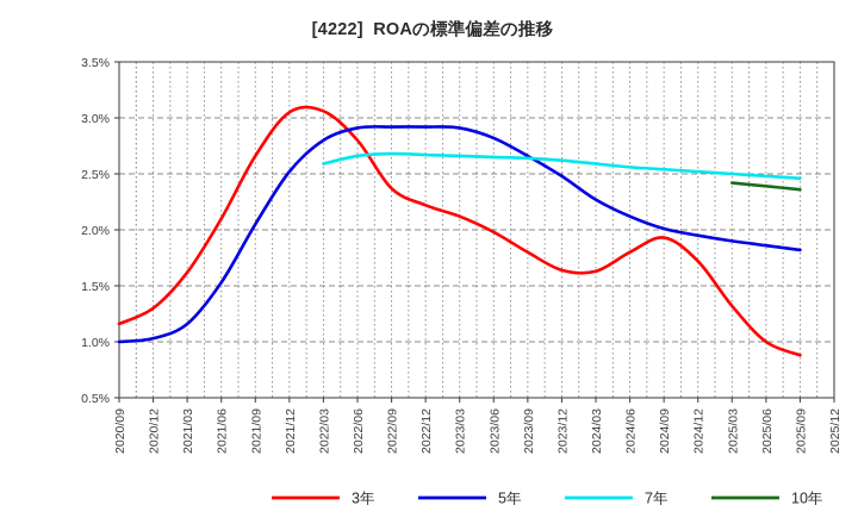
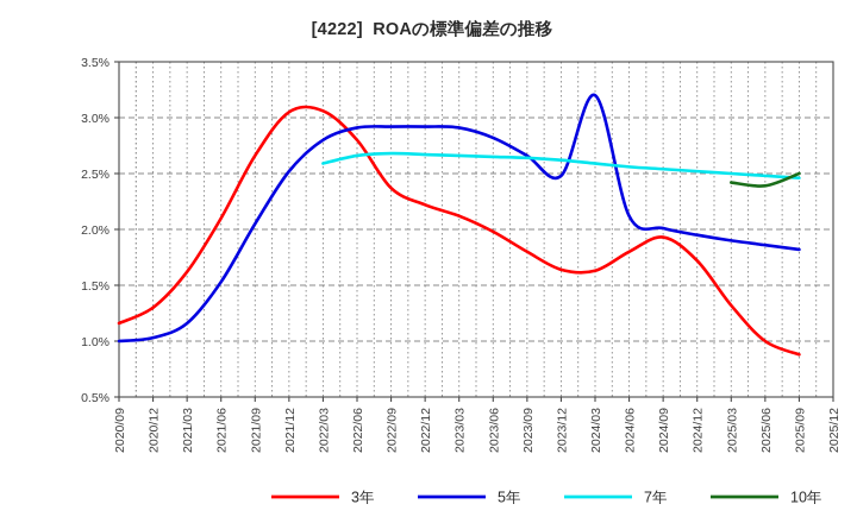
5年/2024/03: 2.3% -> 3.2%
10年/2025/09: 2.4% -> 2.5%
